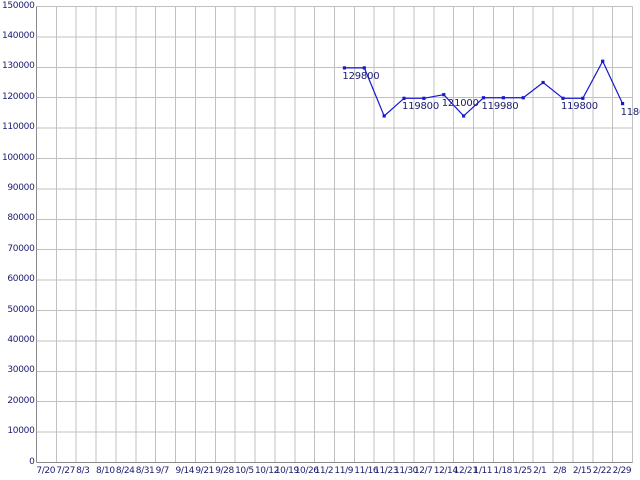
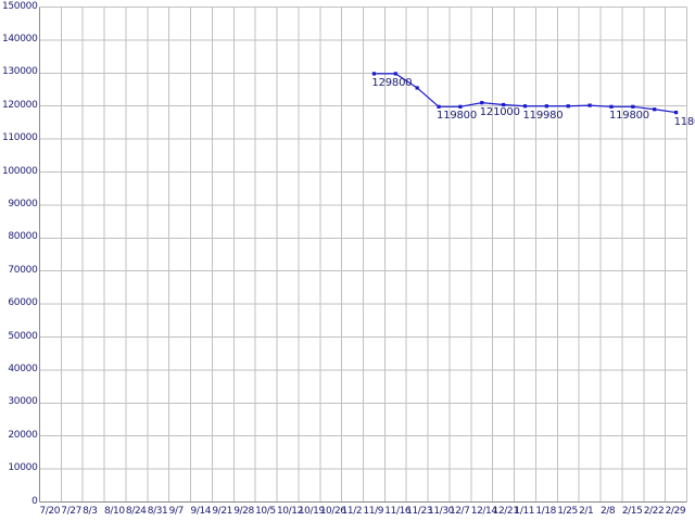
11/23: 114000 -> 126000
12/21: 114000 -> 120000
2/1: 125000 -> 120000
2/22: 132000 -> 119000
